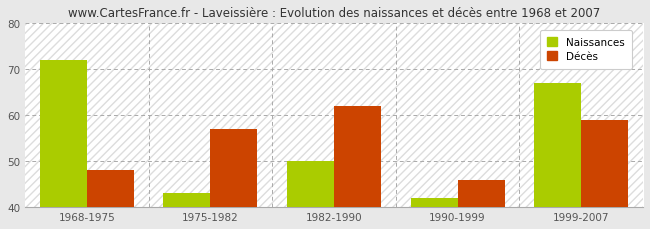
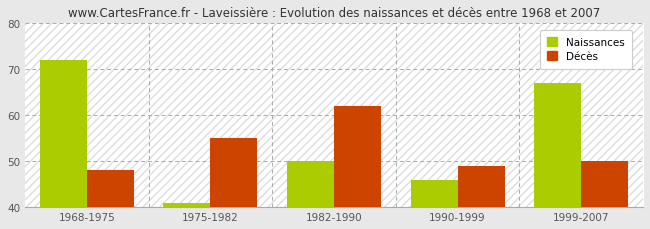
Naissances/1975-1982: 43 -> 41
Décès/1975-1982: 57 -> 55
Naissances/1990-1999: 42 -> 46
Décès/1990-1999: 46 -> 49
Décès/1999-2007: 59 -> 50
